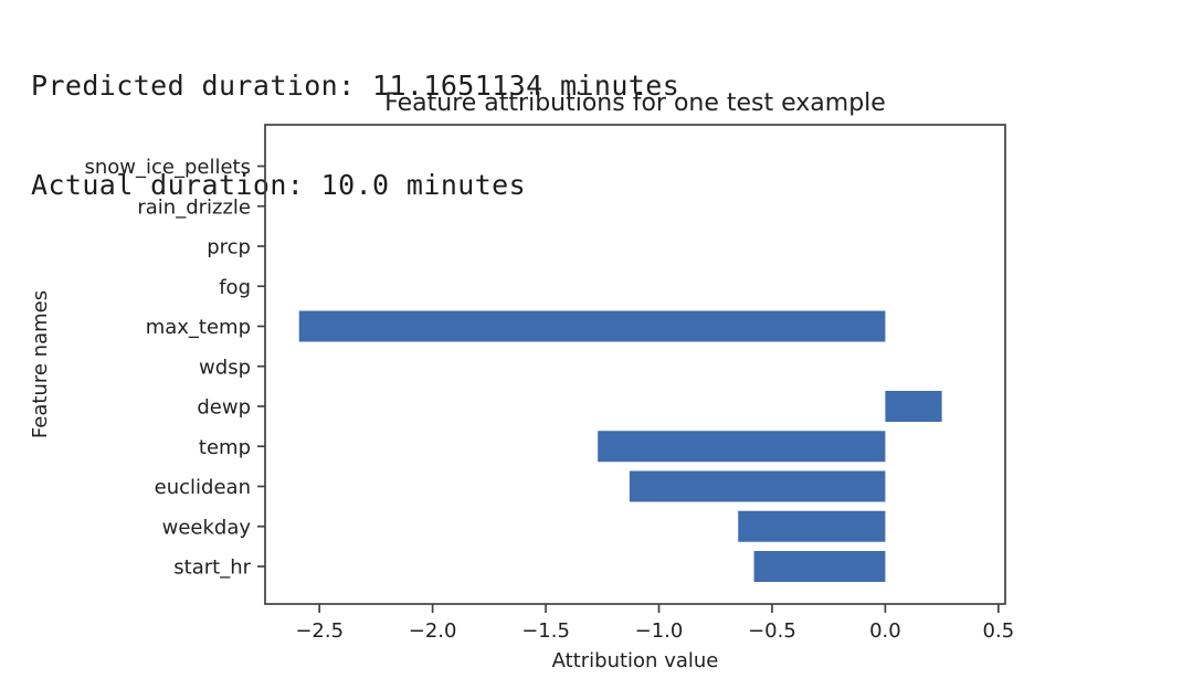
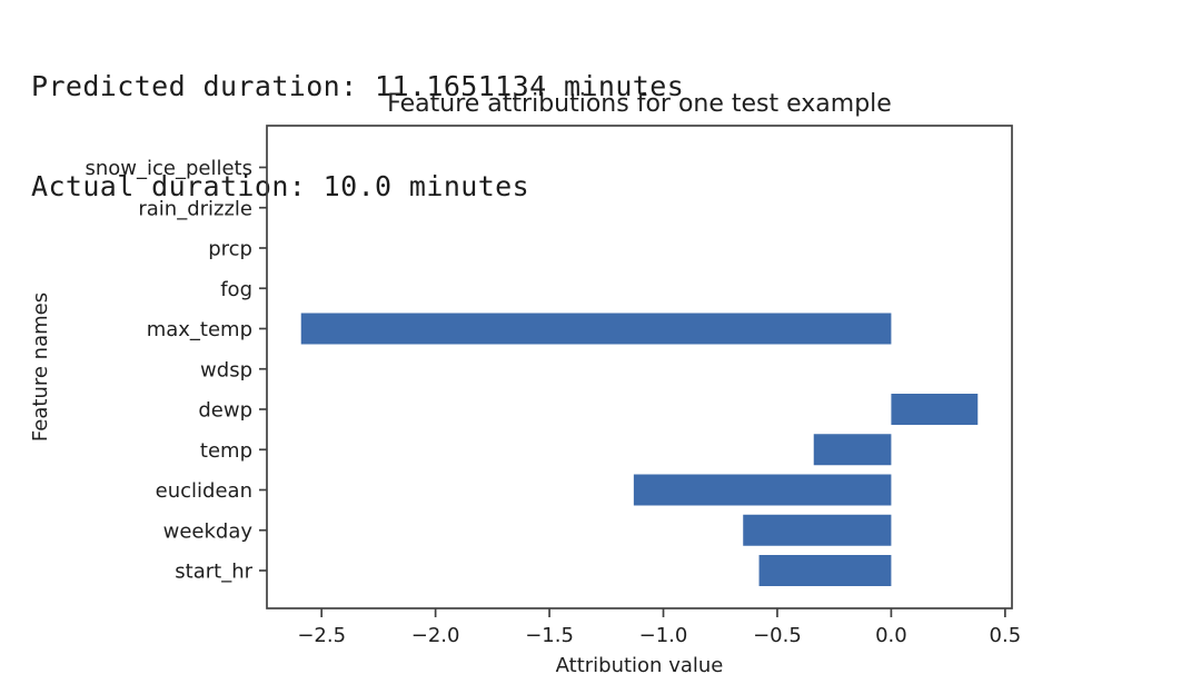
dewp: 0.25 -> 0.38
temp: -1.27 -> -0.34
